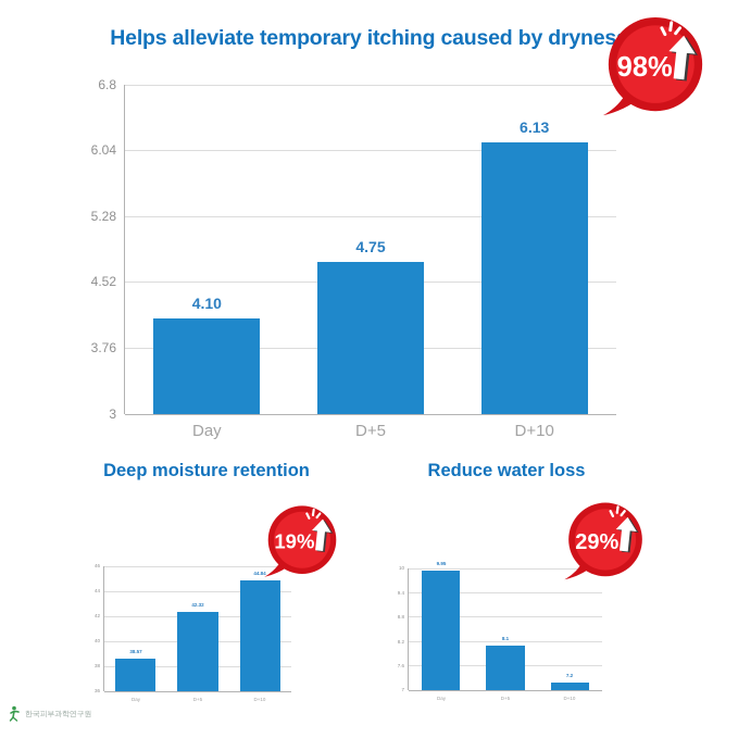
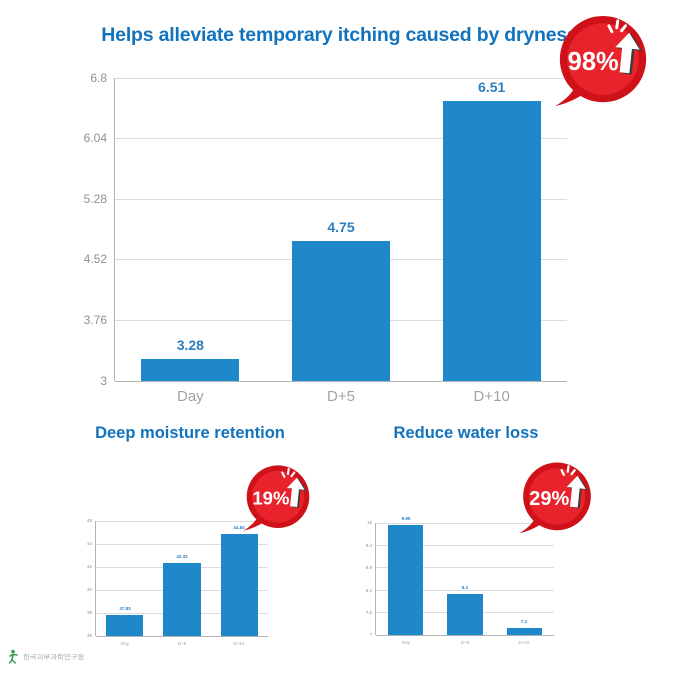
Helps alleviate temporary itching caused by dryness/Day: 4.10 -> 3.28
Helps alleviate temporary itching caused by dryness/D+10: 6.13 -> 6.51
Deep moisture retention/Day: 38.57 -> 37.83
